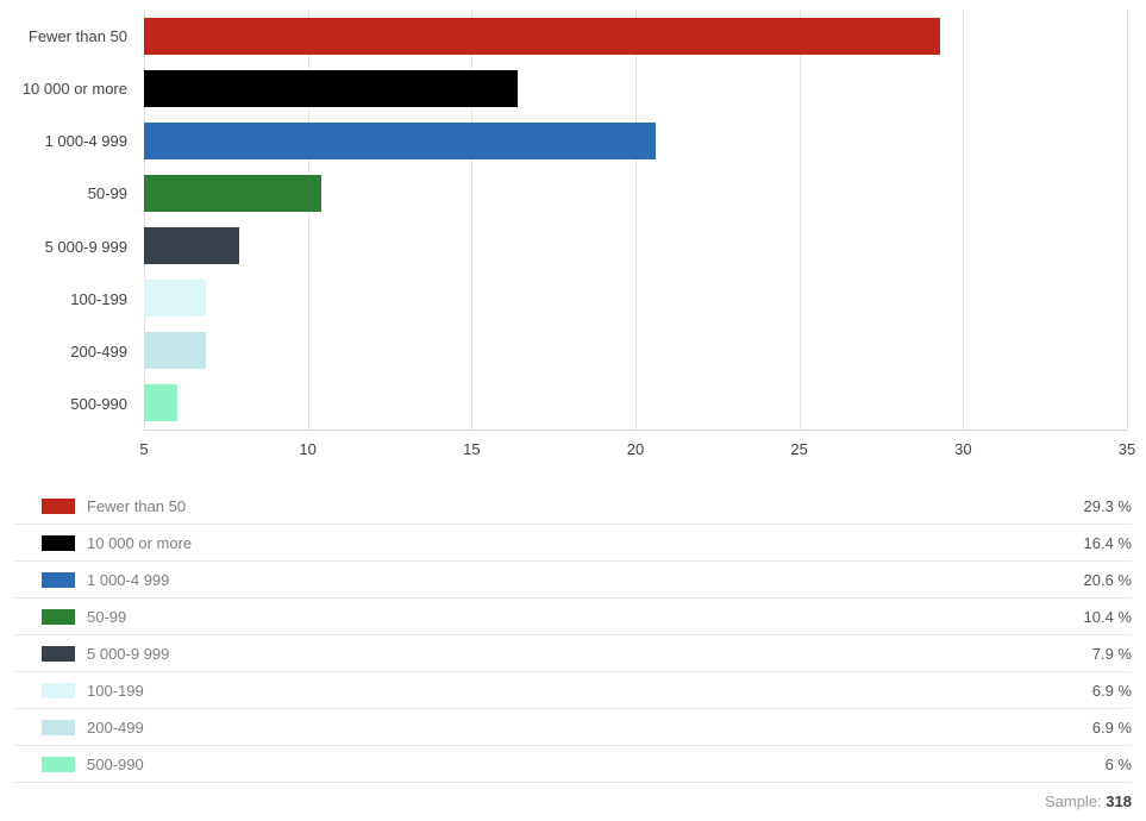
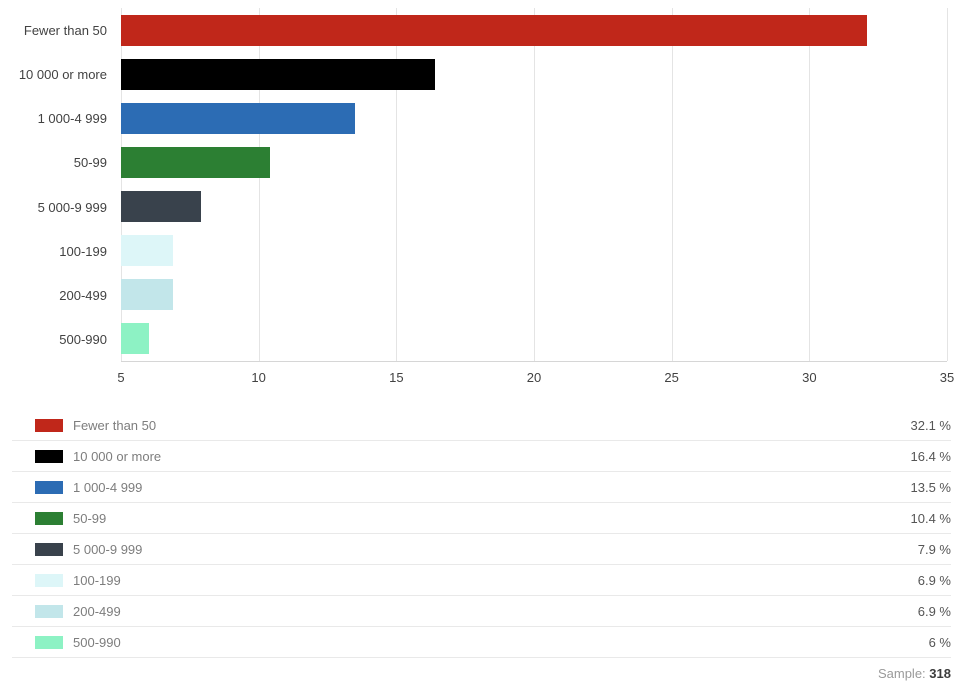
Fewer than 50: 29.3 -> 32.1
1 000-4 999: 20.6 -> 13.5
